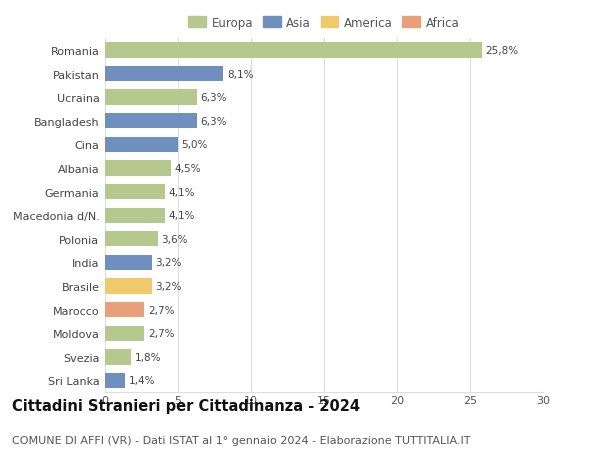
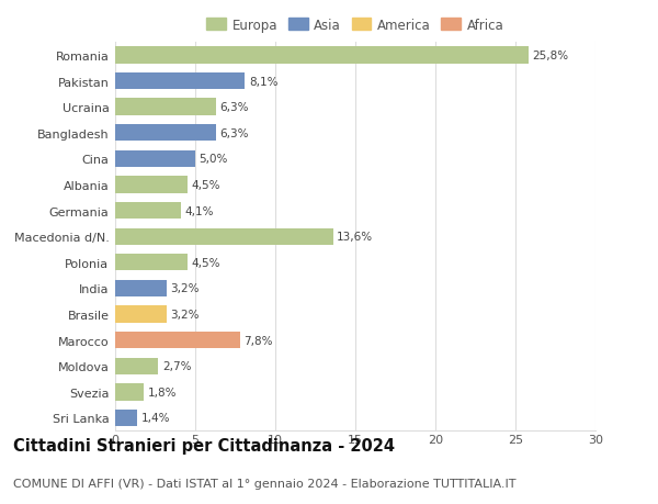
Macedonia d/N.: 4,1% -> 13,6%
Polonia: 3,6% -> 4,5%
Marocco: 2,7% -> 7,8%
